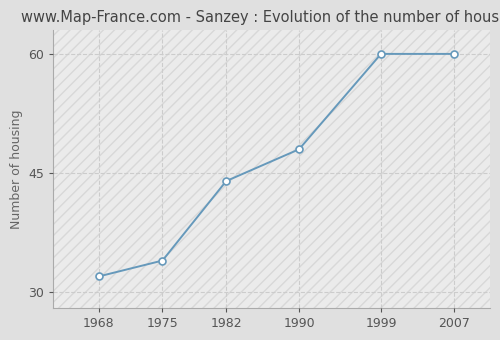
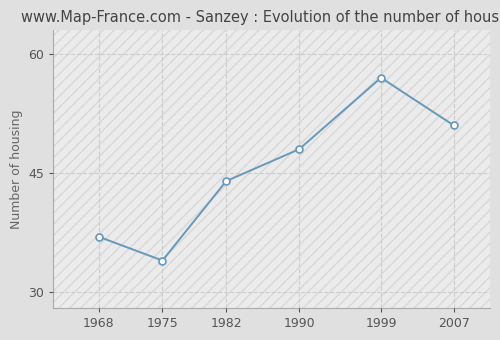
1968: 32 -> 37
1999: 60 -> 57
2007: 60 -> 51
